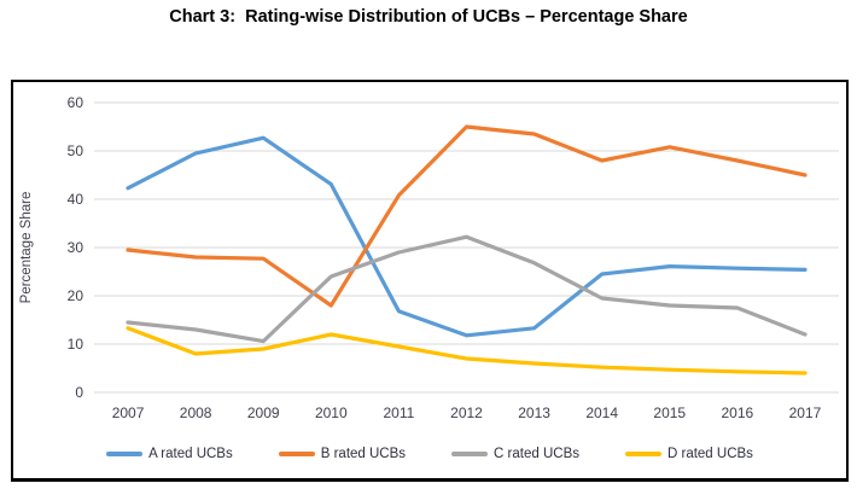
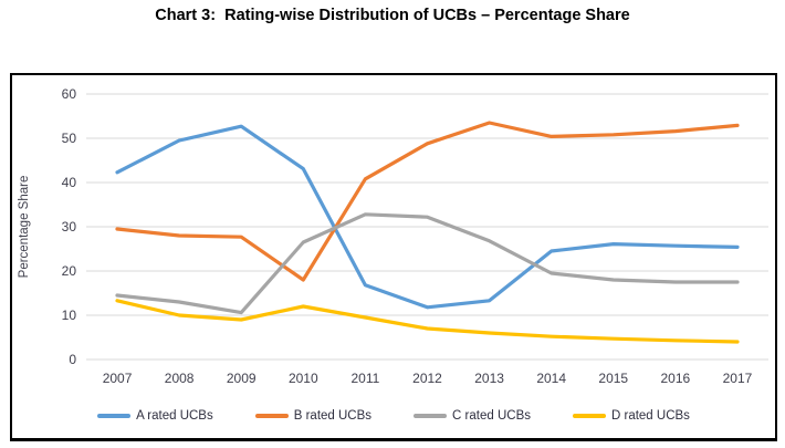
D rated UCBs/2008: 8 -> 10
C rated UCBs/2010: 24 -> 26
C rated UCBs/2011: 29 -> 33
B rated UCBs/2012: 55 -> 49
B rated UCBs/2014: 48 -> 50
B rated UCBs/2016: 48 -> 52
B rated UCBs/2017: 45 -> 53
C rated UCBs/2017: 12 -> 18
